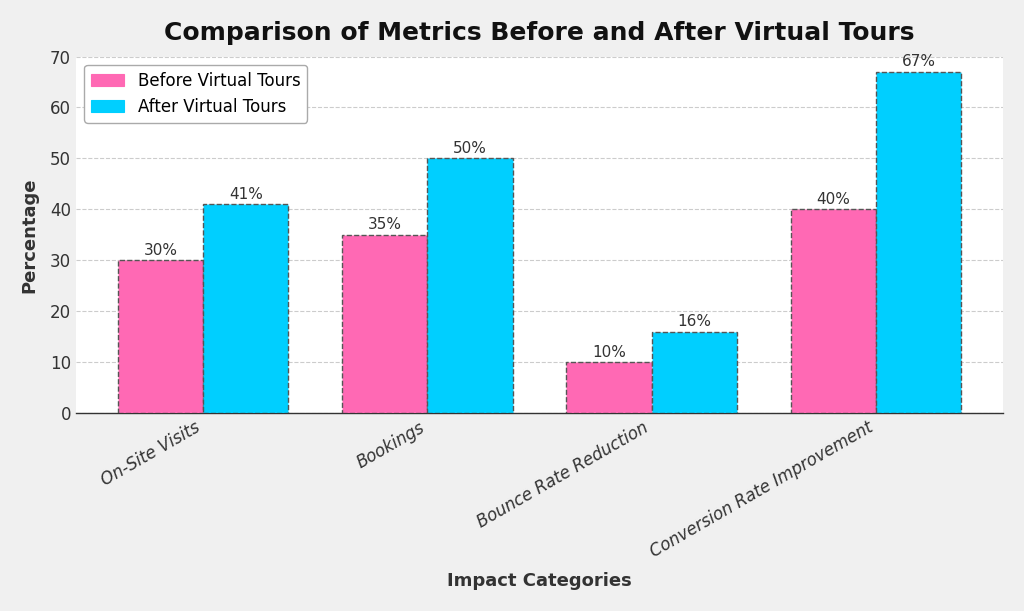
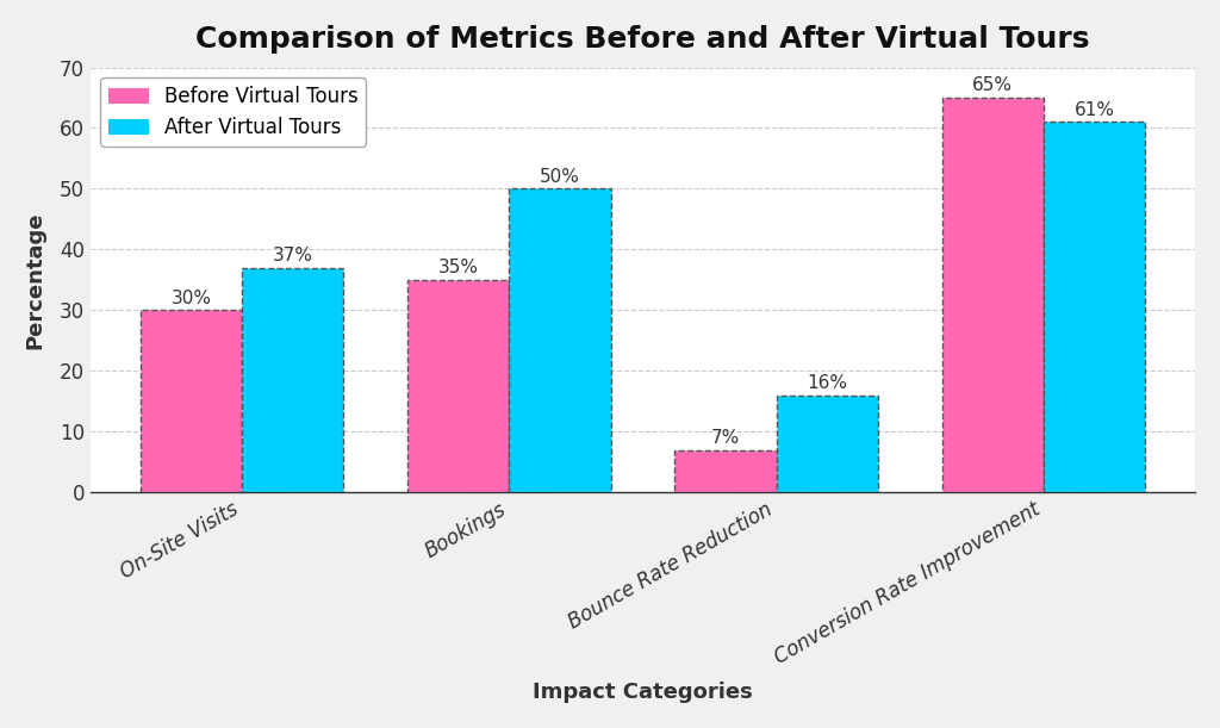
After Virtual Tours/On-Site Visits: 41% -> 37%
Before Virtual Tours/Bounce Rate Reduction: 10% -> 7%
Before Virtual Tours/Conversion Rate Improvement: 40% -> 65%
After Virtual Tours/Conversion Rate Improvement: 67% -> 61%
